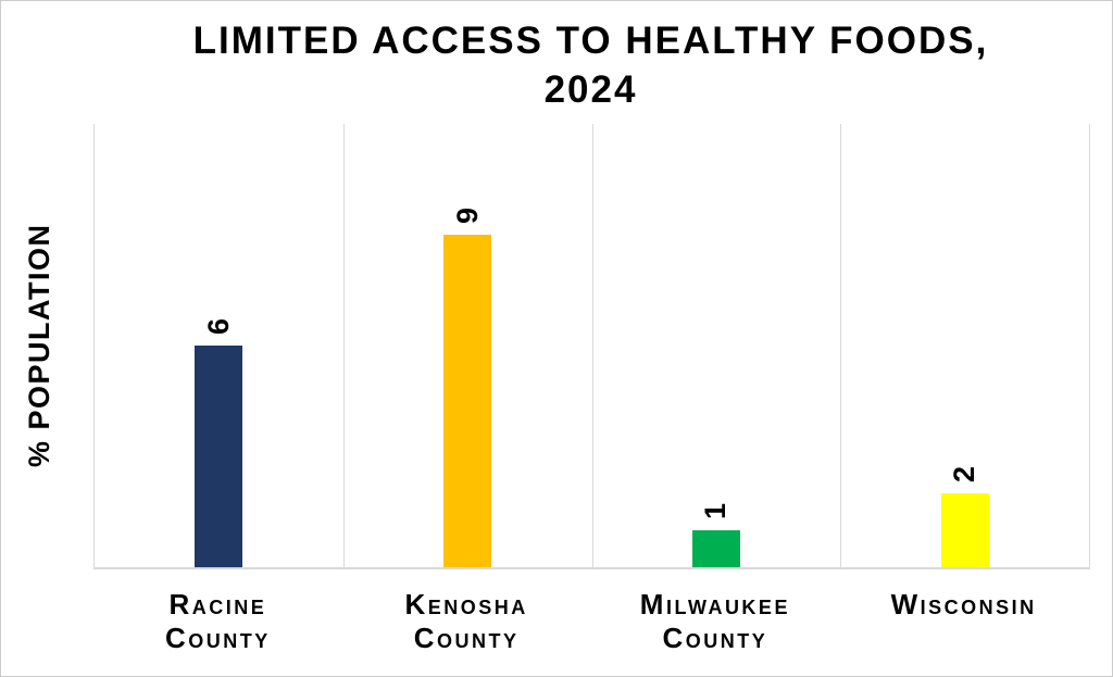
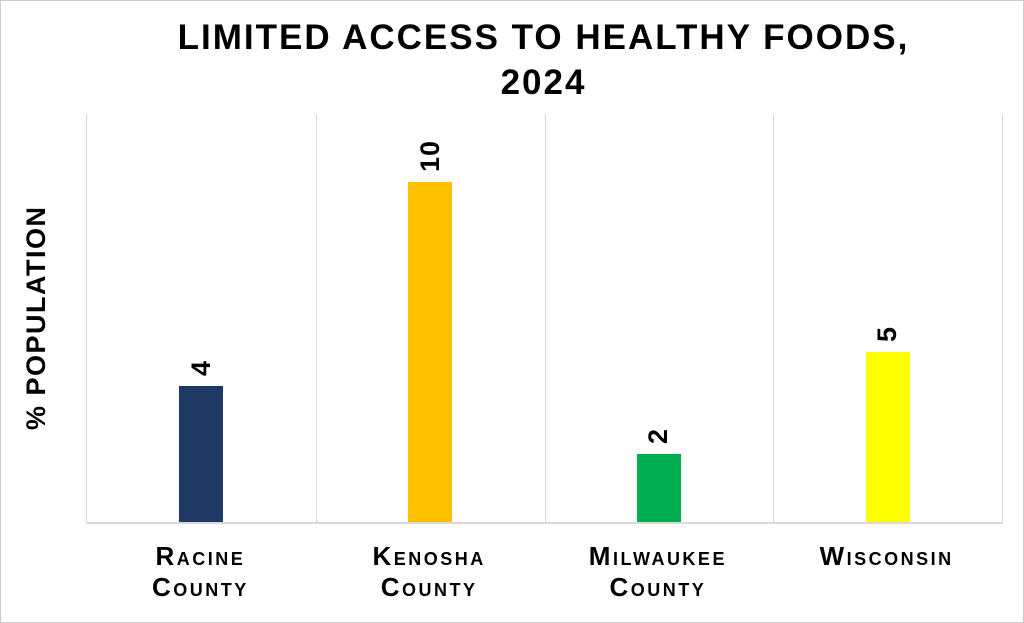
Racine County: 6 -> 4
Kenosha County: 9 -> 10
Milwaukee County: 1 -> 2
Wisconsin: 2 -> 5
